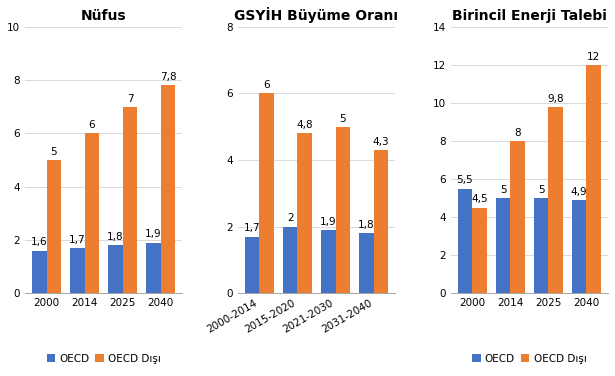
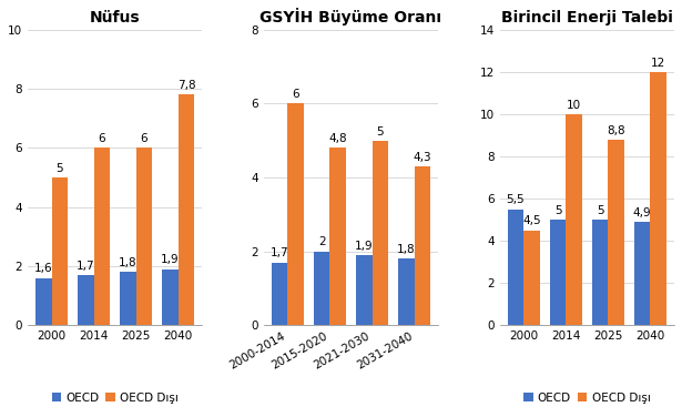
Nüfus/OECD Dışı/2025: 7 -> 6
Birincil Enerji Talebi/OECD Dışı/2014: 8 -> 10
Birincil Enerji Talebi/OECD Dışı/2025: 9,8 -> 8,8
